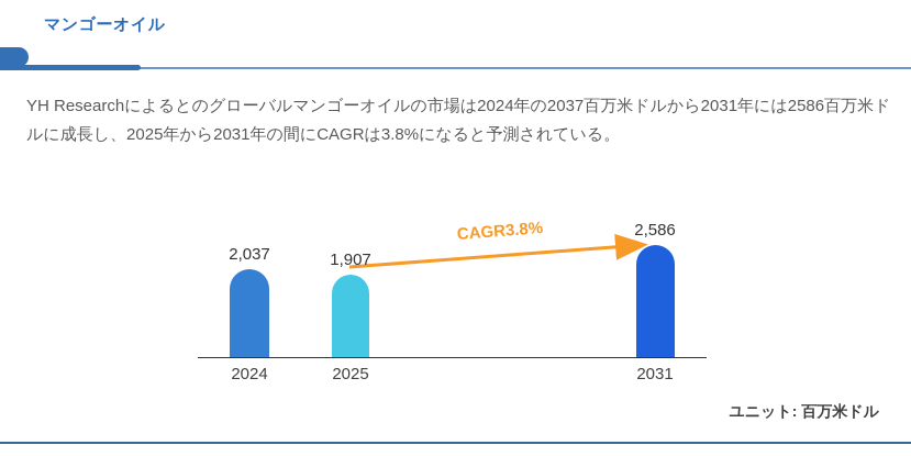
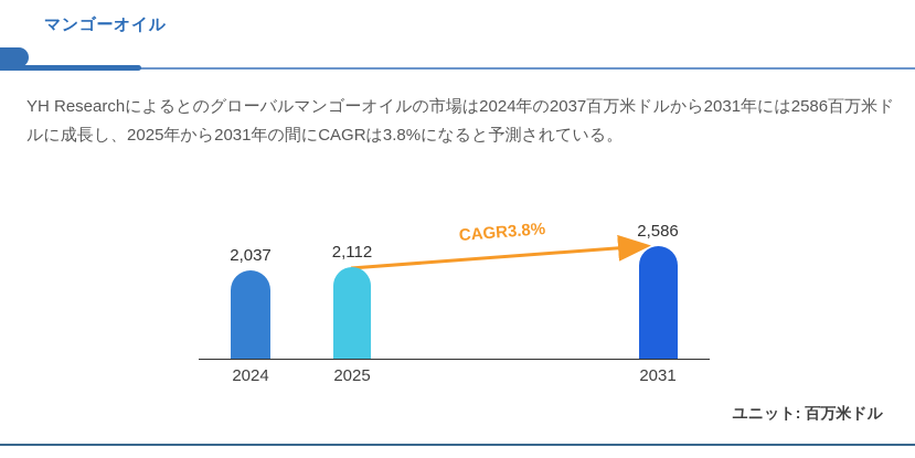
2025: 1,907 -> 2,112
